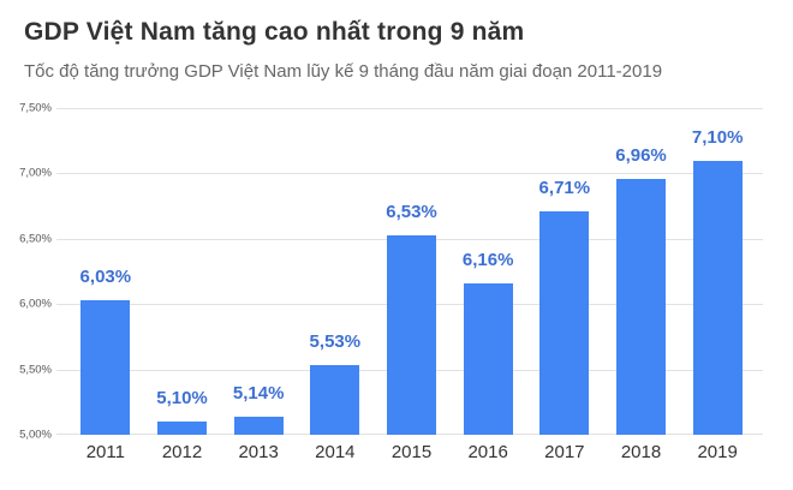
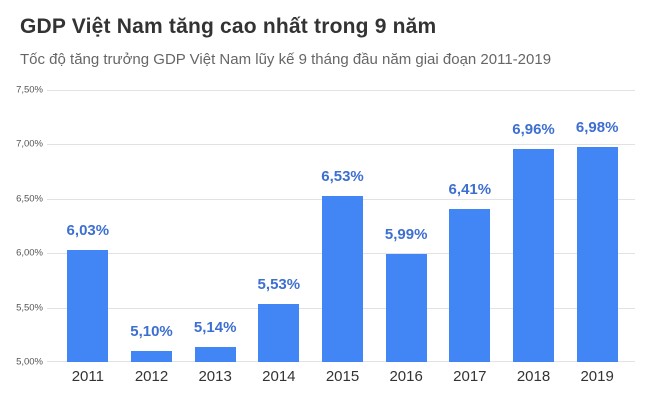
2016: 6,16% -> 5,99%
2017: 6,71% -> 6,41%
2019: 7,10% -> 6,98%
